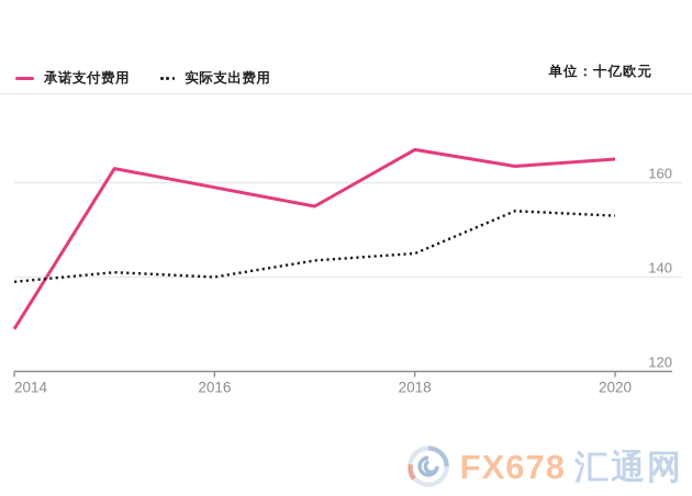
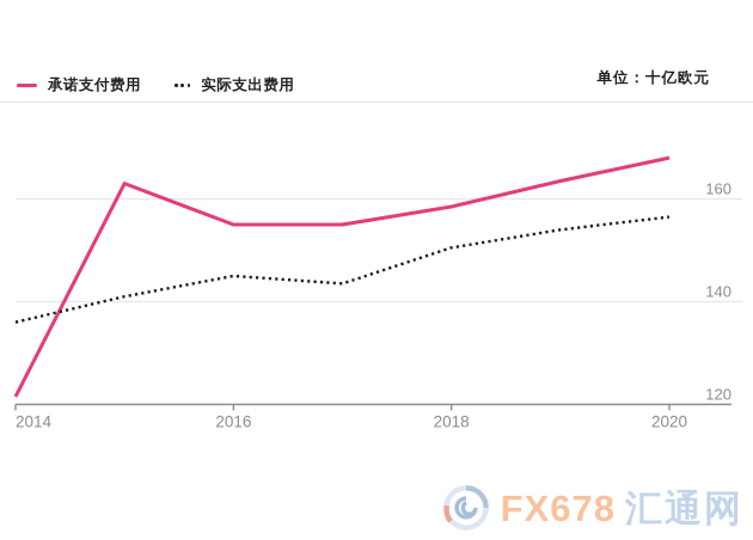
承诺支付费用/2014: 129 -> 122
实际支出费用/2014: 139 -> 136
承诺支付费用/2016: 159 -> 155
实际支出费用/2016: 140 -> 145
承诺支付费用/2018: 167 -> 158
实际支出费用/2018: 145 -> 150
承诺支付费用/2020: 165 -> 168
实际支出费用/2020: 153 -> 156
